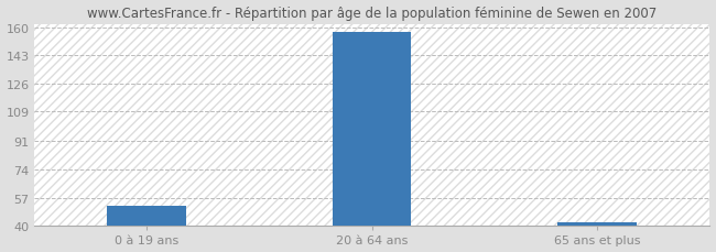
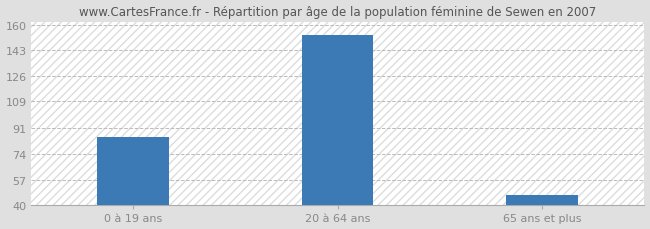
0 à 19 ans: 52 -> 85
20 à 64 ans: 157 -> 153
65 ans et plus: 42 -> 47
